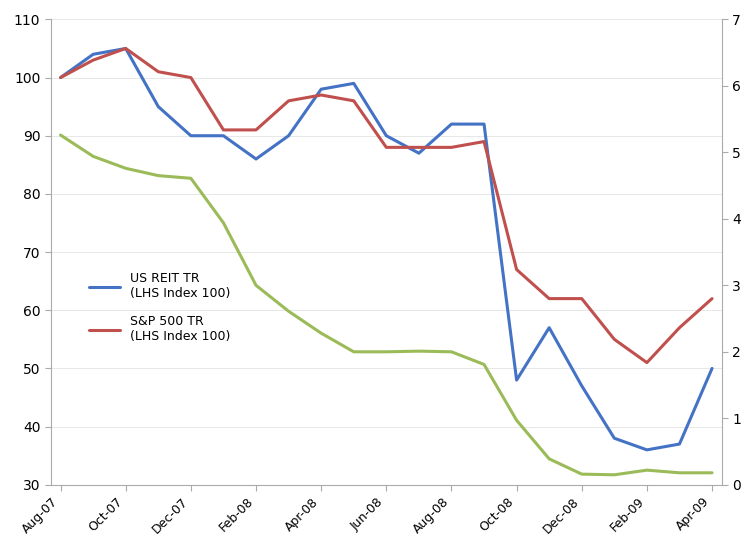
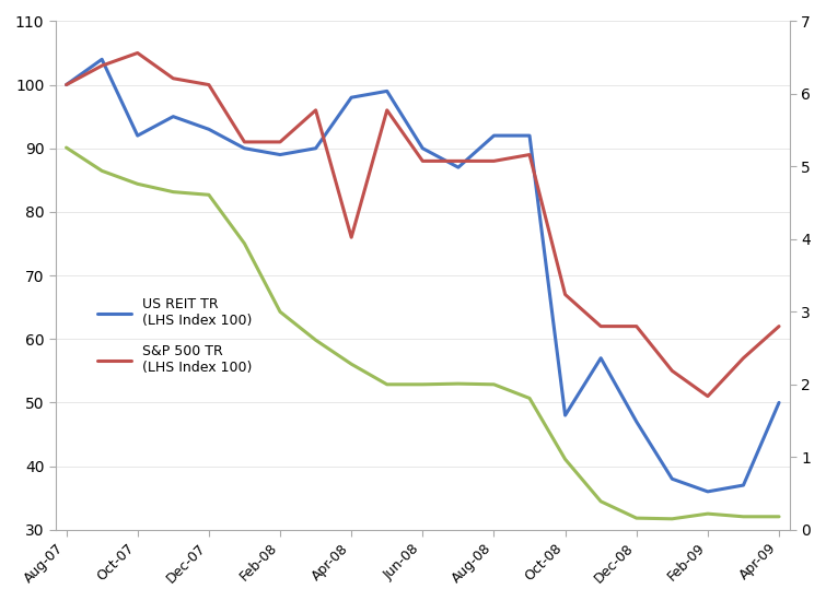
US REIT TR (LHS Index 100)/Oct-07: 105 -> 92
US REIT TR (LHS Index 100)/Dec-07: 90 -> 93
US REIT TR (LHS Index 100)/Feb-08: 86 -> 89
S&P 500 TR (LHS Index 100)/Apr-08: 97 -> 76
